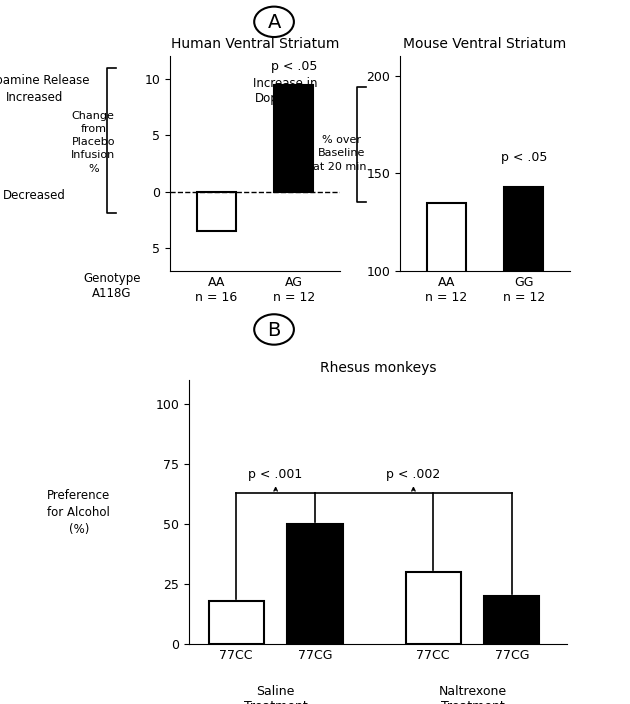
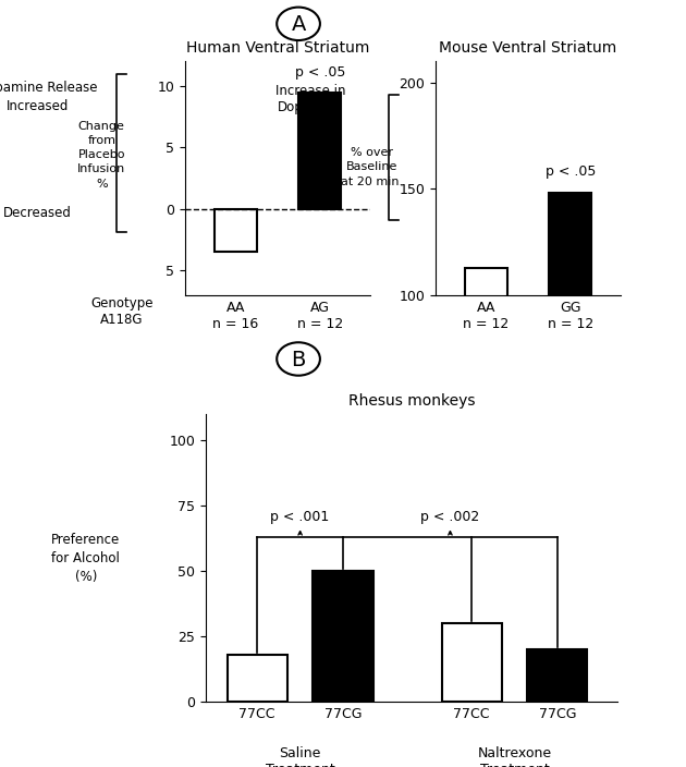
Mouse Ventral Striatum/AA n = 12: 135 -> 113
Mouse Ventral Striatum/GG n = 12: 143 -> 148
